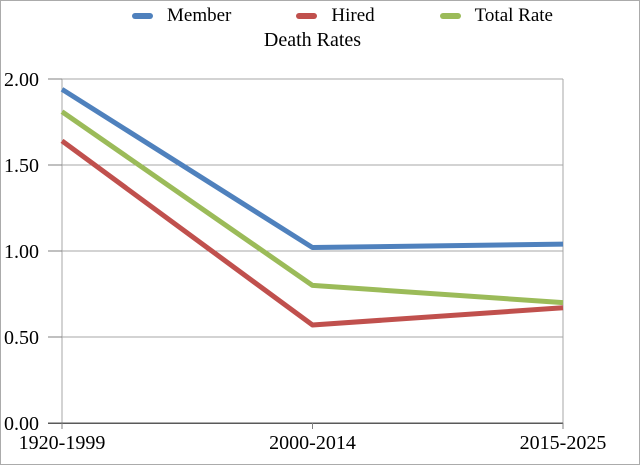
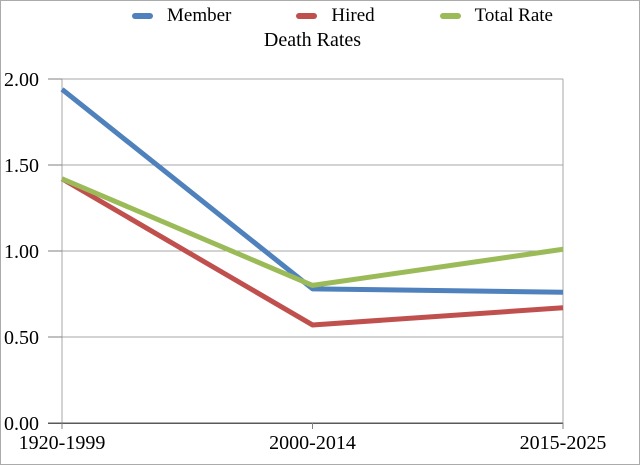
Hired/1920-1999: 1.64 -> 1.42
Total Rate/1920-1999: 1.81 -> 1.42
Member/2000-2014: 1.02 -> 0.78
Member/2015-2025: 1.04 -> 0.76
Total Rate/2015-2025: 0.70 -> 1.01
